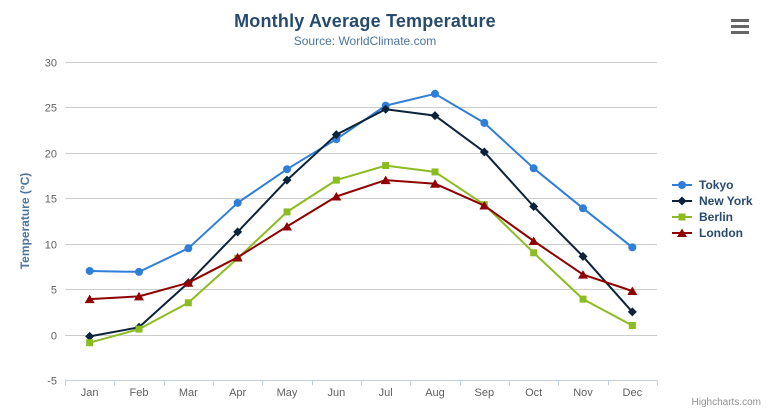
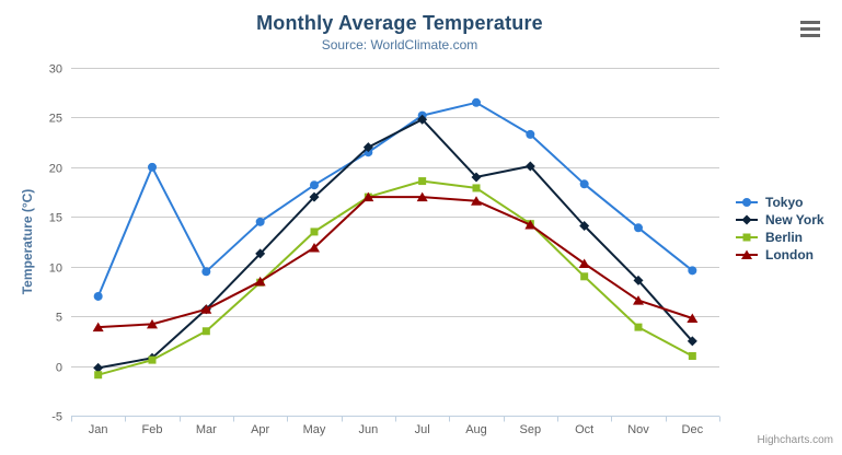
Tokyo/Feb: 7 -> 20
London/Jun: 15 -> 17
New York/Aug: 24 -> 19
